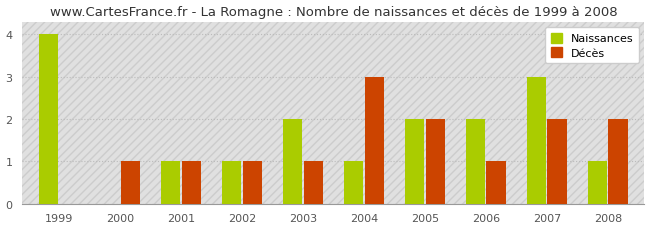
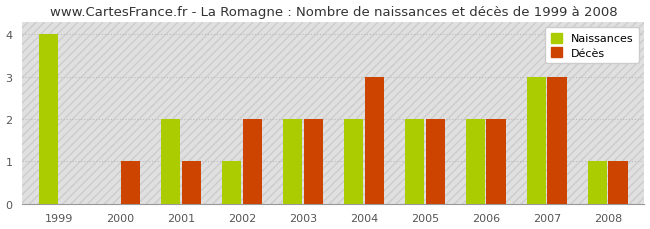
Naissances/2001: 1 -> 2
Décès/2002: 1 -> 2
Décès/2003: 1 -> 2
Naissances/2004: 1 -> 2
Décès/2006: 1 -> 2
Décès/2007: 2 -> 3
Décès/2008: 2 -> 1
